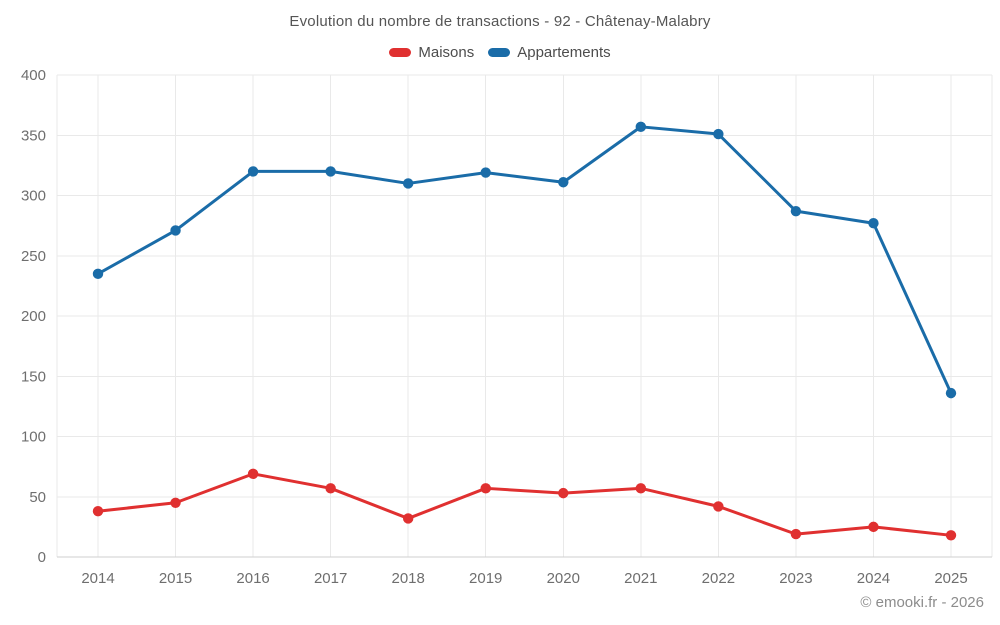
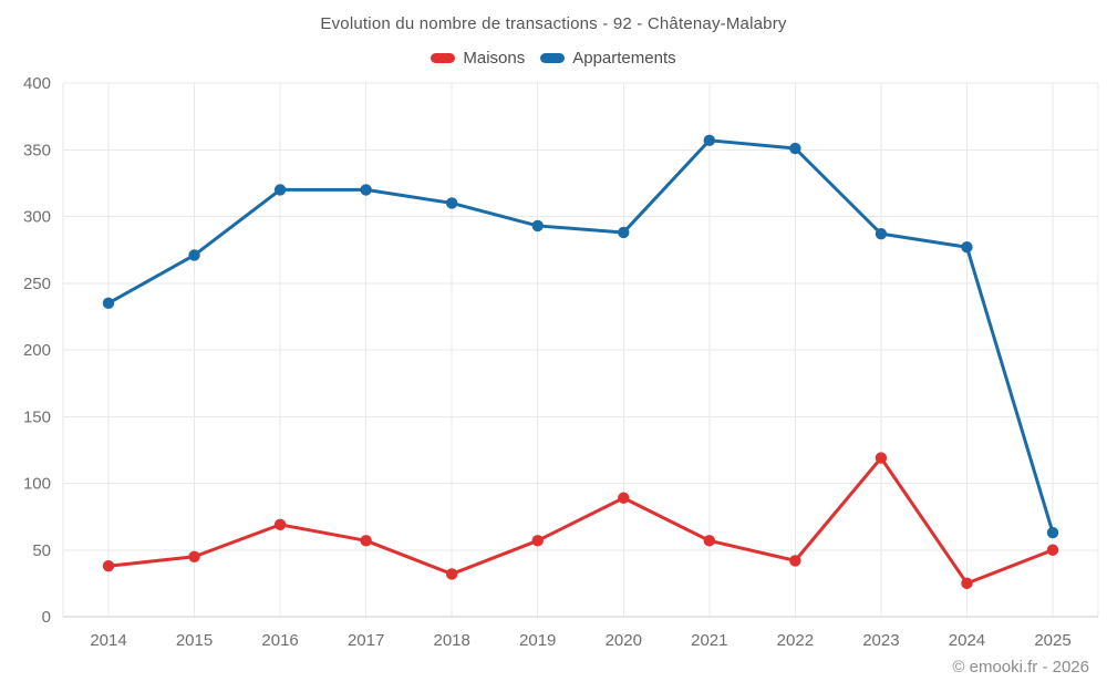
Appartements/2019: 319 -> 293
Maisons/2020: 53 -> 89
Appartements/2020: 311 -> 288
Maisons/2023: 19 -> 119
Maisons/2025: 18 -> 50
Appartements/2025: 136 -> 63
